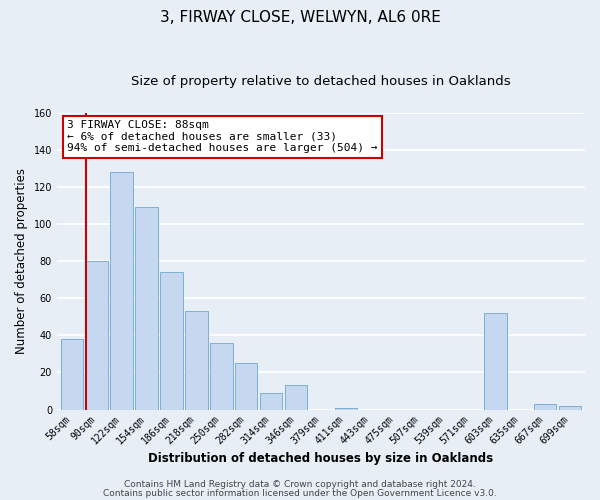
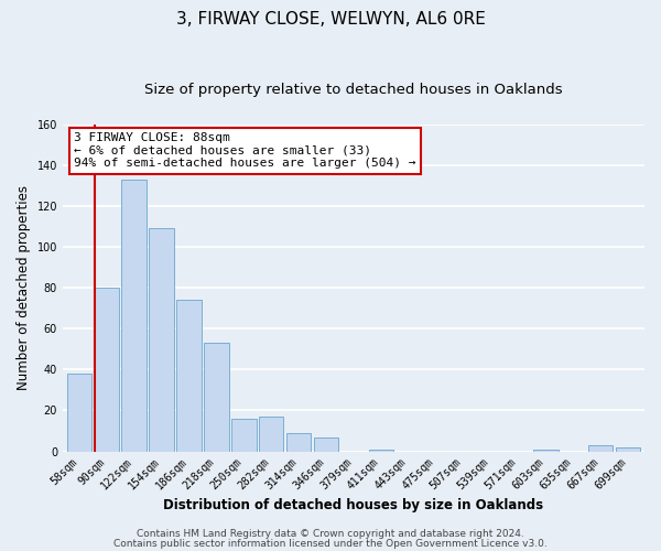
122sqm: 128 -> 133
250sqm: 36 -> 16
282sqm: 25 -> 17
346sqm: 13 -> 7
603sqm: 52 -> 1
